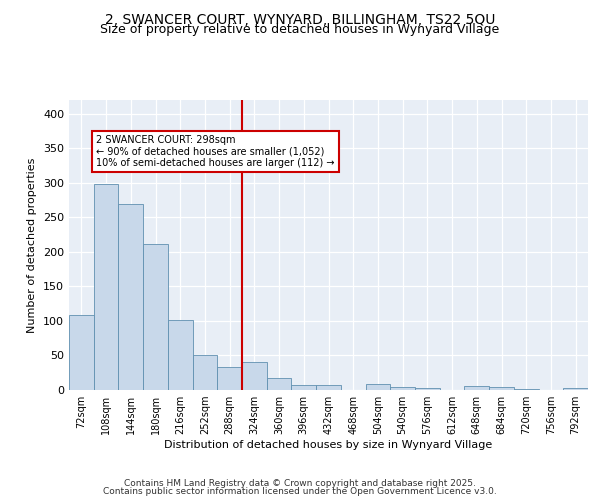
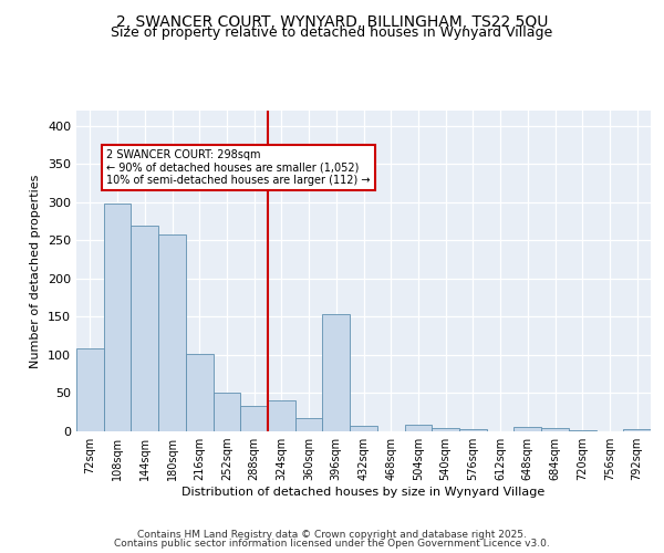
180sqm: 212 -> 258
396sqm: 7 -> 154
